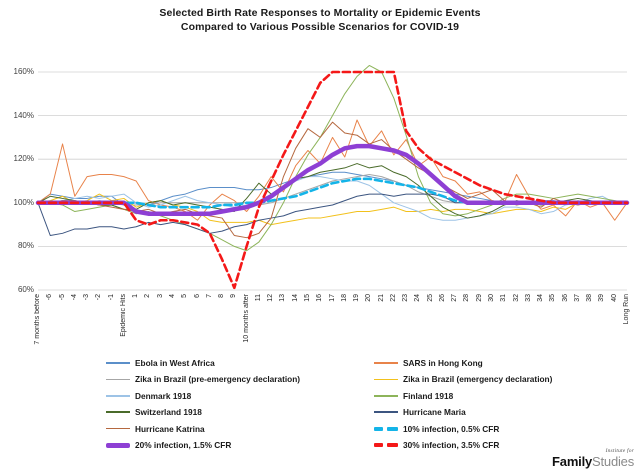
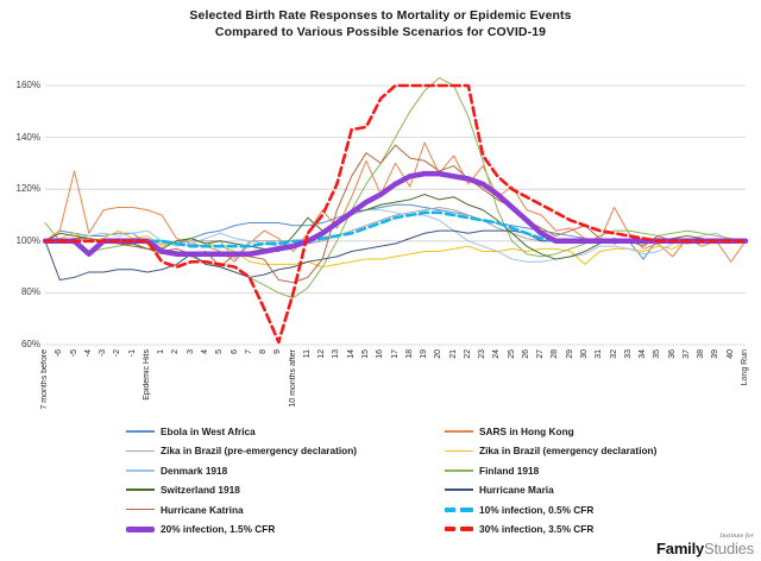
Finland 1918/7 months before: 100% -> 107%
20% infection, 1.5% CFR/-4: 100% -> 95%
Hurricane Maria/3: 90% -> 95%
Hurricane Katrina/5: 97% -> 90%
Zika in Brazil (pre-emergency declaration)/6: 100% -> 93%
30% infection, 3.5% CFR/11: 98% -> 103%
30% infection, 3.5% CFR/14: 133% -> 143%
SARS in Hong Kong/15: 124% -> 131%
Zika in Brazil (emergency declaration)/30: 95% -> 91%
Ebola in West Africa/34: 101% -> 93%
